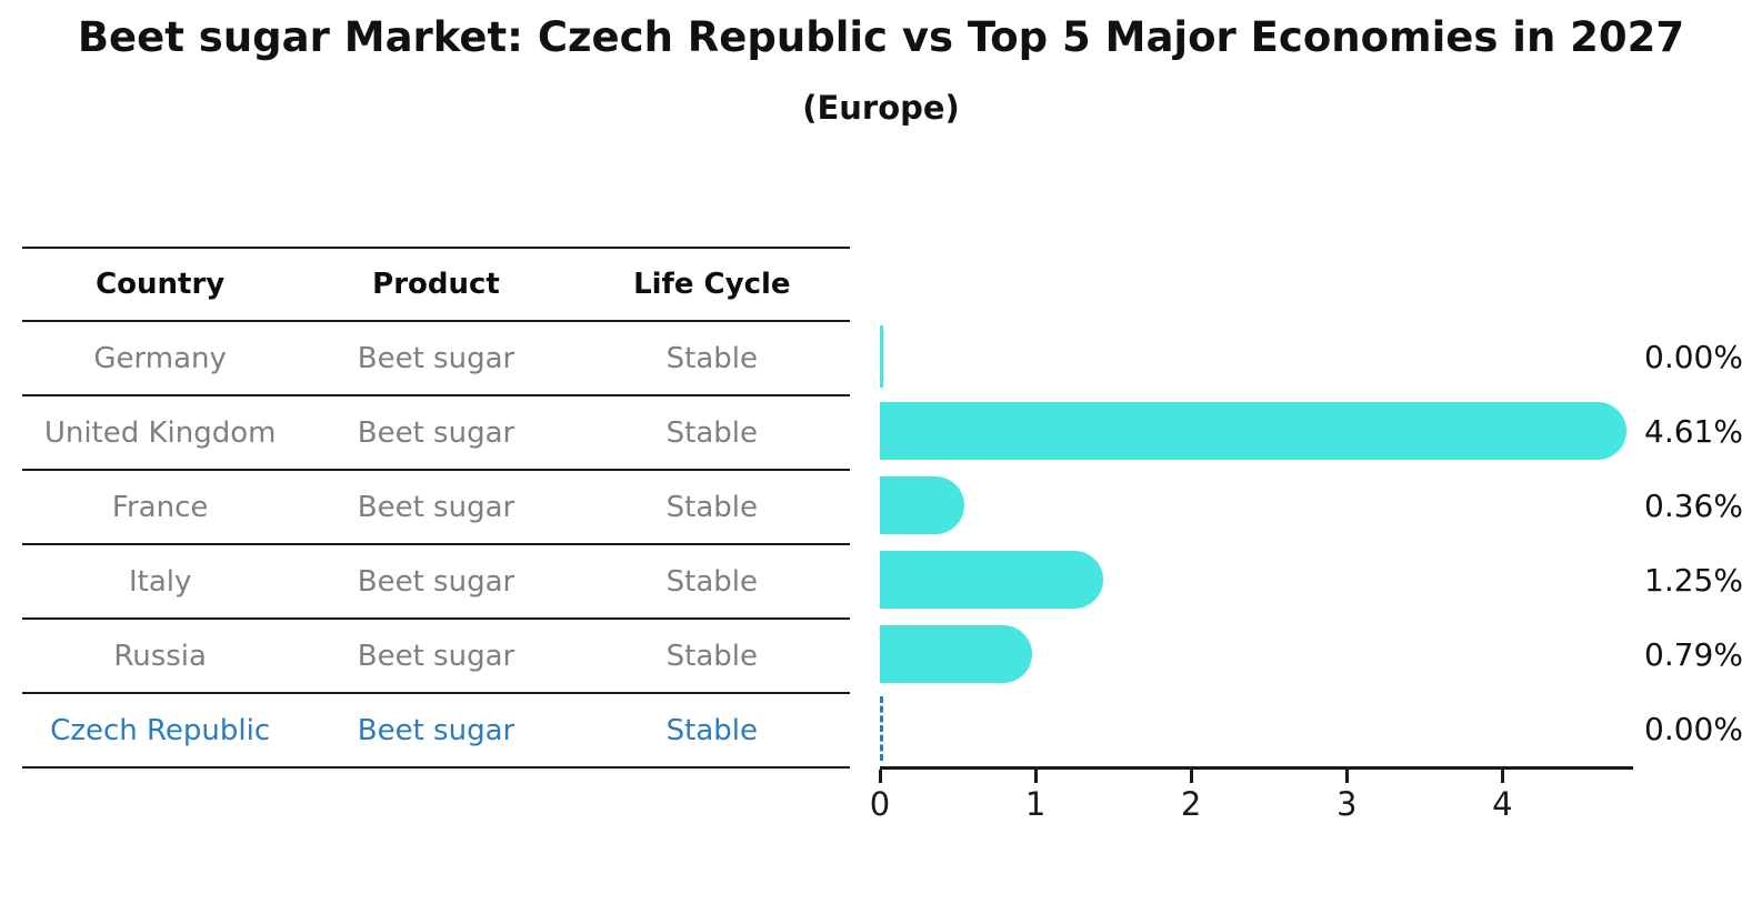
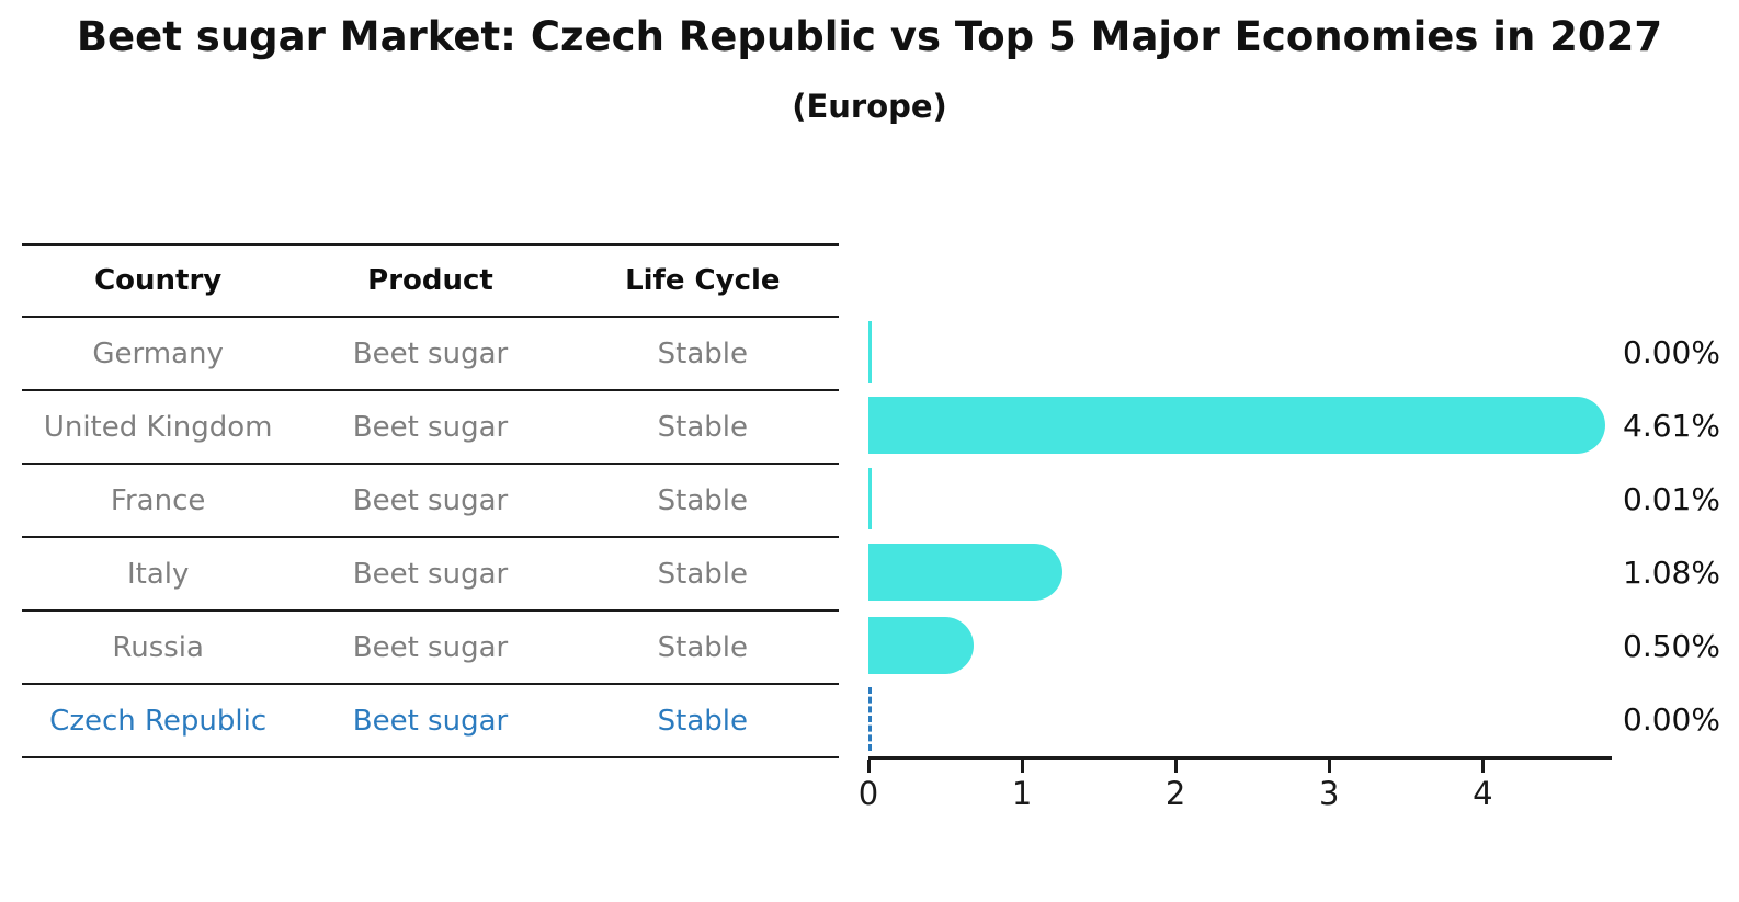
France: 0.36% -> 0.01%
Italy: 1.25% -> 1.08%
Russia: 0.79% -> 0.50%
